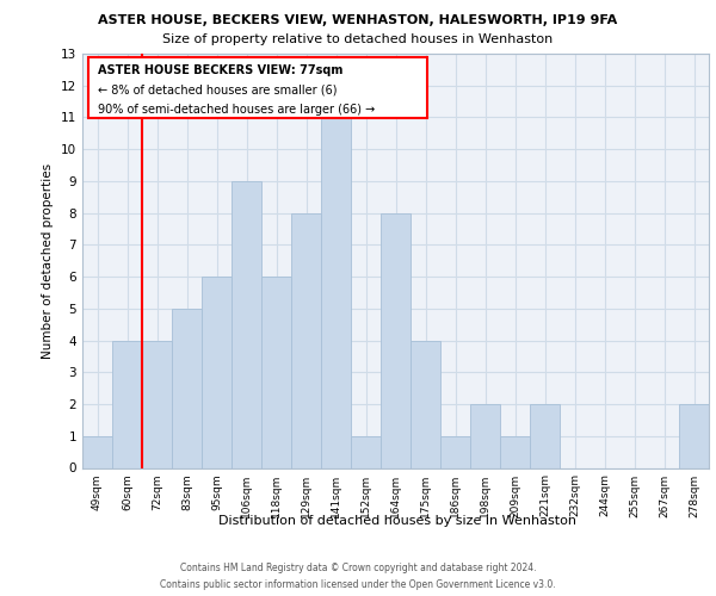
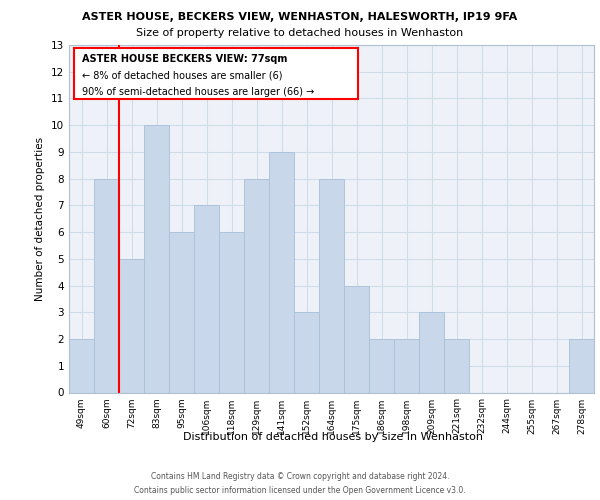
49sqm: 1 -> 2
60sqm: 4 -> 8
72sqm: 4 -> 5
83sqm: 5 -> 10
106sqm: 9 -> 7
141sqm: 11 -> 9
152sqm: 1 -> 3
186sqm: 1 -> 2
209sqm: 1 -> 3
